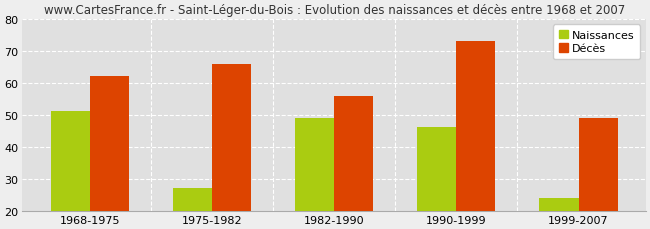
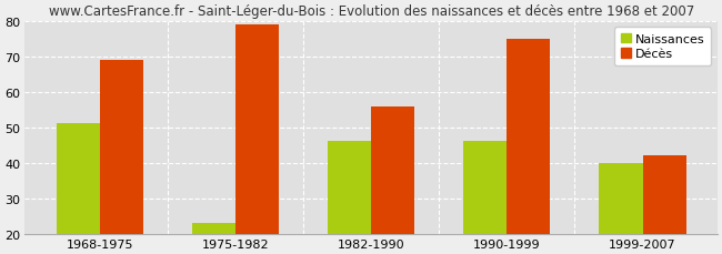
Décès/1968-1975: 62 -> 69
Naissances/1975-1982: 27 -> 23
Décès/1975-1982: 66 -> 79
Naissances/1982-1990: 49 -> 46
Décès/1990-1999: 73 -> 75
Naissances/1999-2007: 24 -> 40
Décès/1999-2007: 49 -> 42
